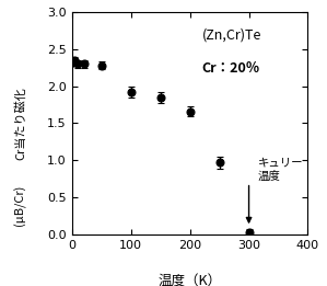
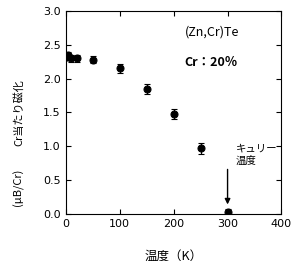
100: 1.92 -> 2.15
200: 1.66 -> 1.48
